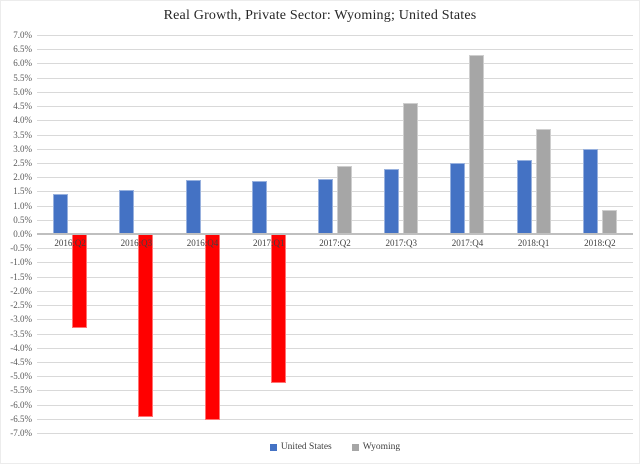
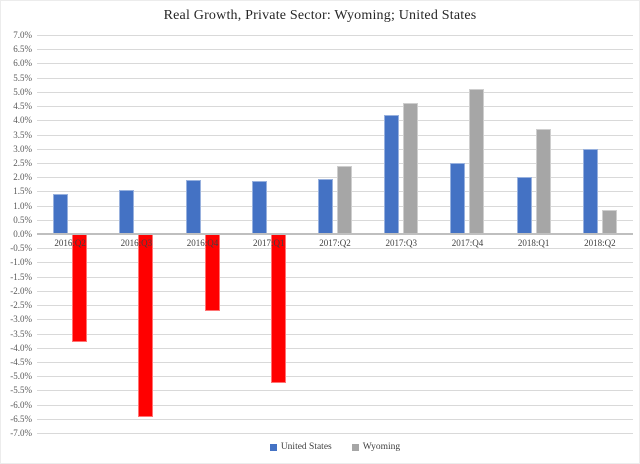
Wyoming/2016:Q2: -3.3% -> -3.8%
Wyoming/2016:Q4: -6.5% -> -2.7%
United States/2017:Q3: 2.3% -> 4.2%
Wyoming/2017:Q4: 6.3% -> 5.1%
United States/2018:Q1: 2.6% -> 2.0%
